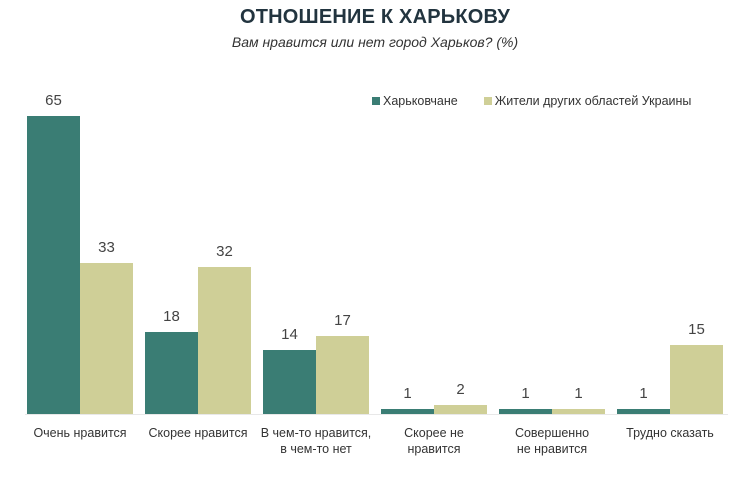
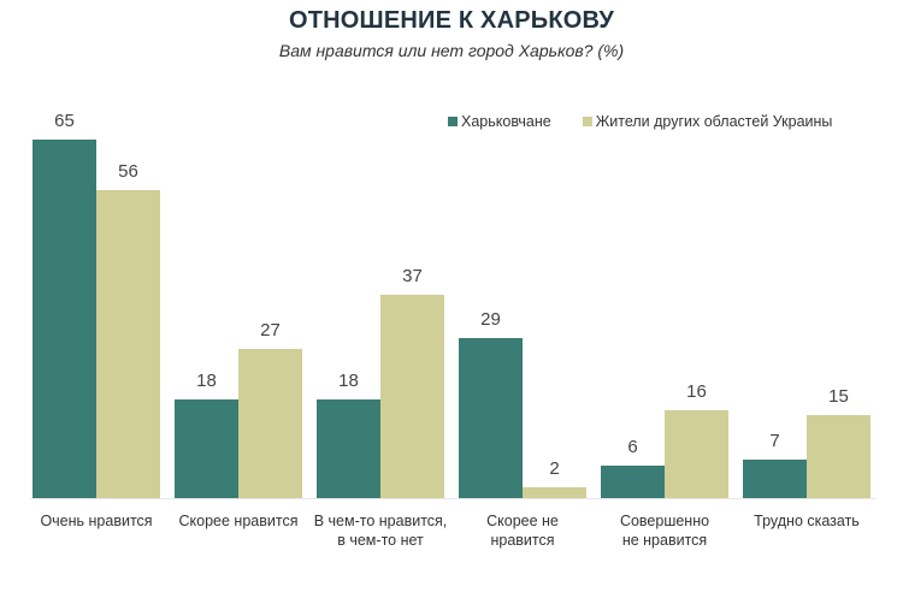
Жители других областей Украины/Очень нравится: 33 -> 56
Жители других областей Украины/Скорее нравится: 32 -> 27
Харьковчане/В чем-то нравится, в чем-то нет: 14 -> 18
Жители других областей Украины/В чем-то нравится, в чем-то нет: 17 -> 37
Харьковчане/Скорее не нравится: 1 -> 29
Харьковчане/Совершенно не нравится: 1 -> 6
Жители других областей Украины/Совершенно не нравится: 1 -> 16
Харьковчане/Трудно сказать: 1 -> 7
